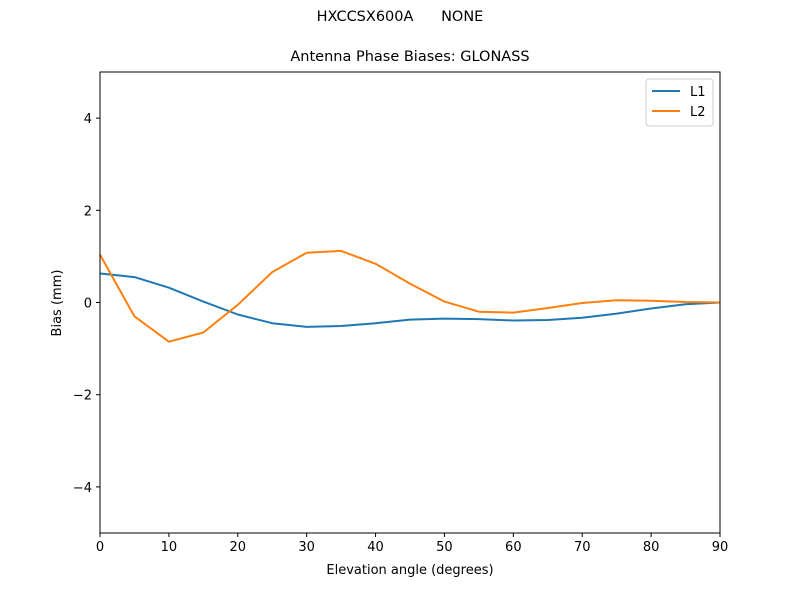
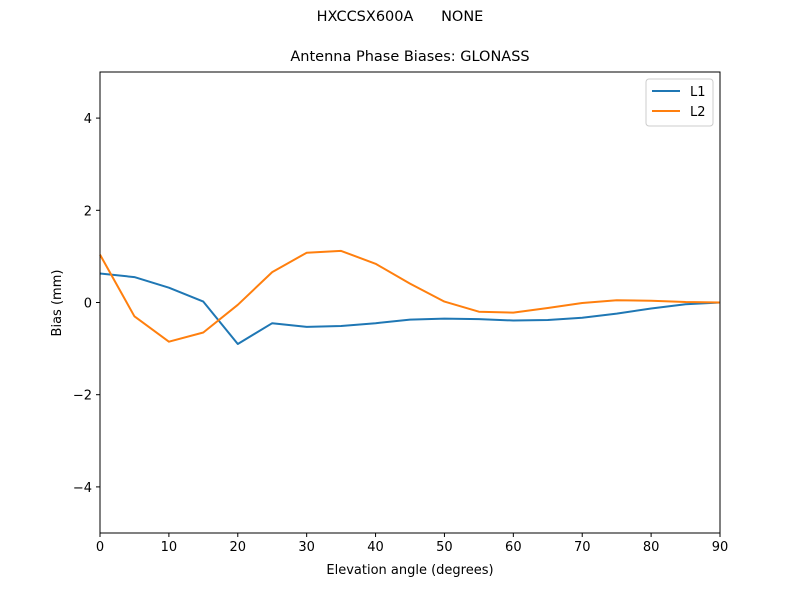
L1/20: -0.3 -> -0.9
